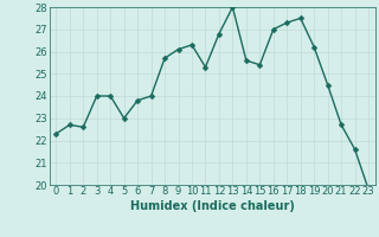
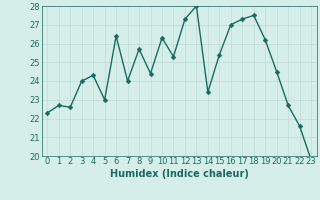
4: 24.0 -> 24.3
6: 23.8 -> 26.4
9: 26.1 -> 24.4
12: 26.8 -> 27.3
14: 25.6 -> 23.4
